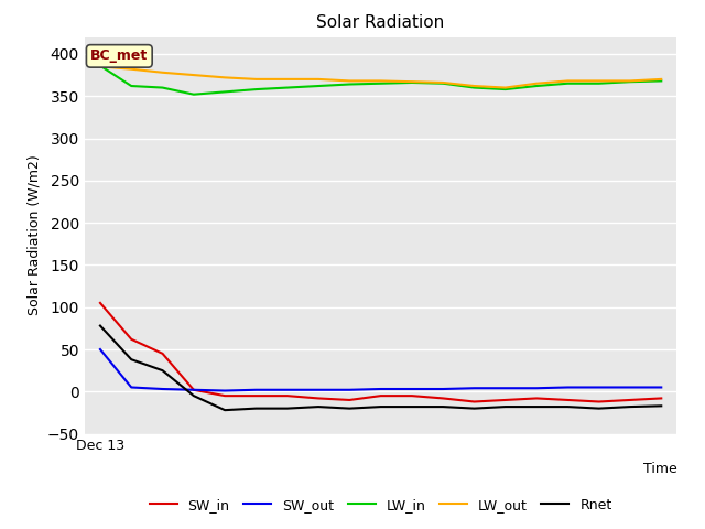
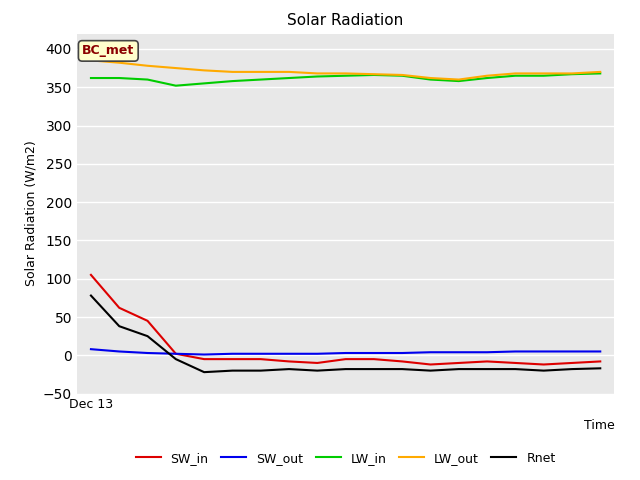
SW_out/Dec 13: 50 -> 8
LW_in/Dec 13: 386 -> 362
